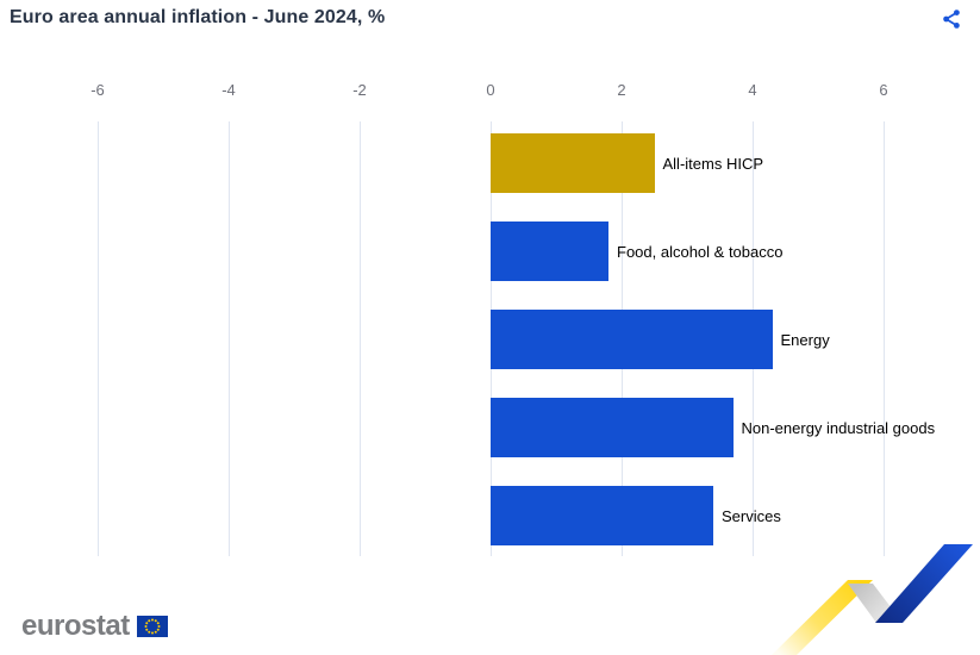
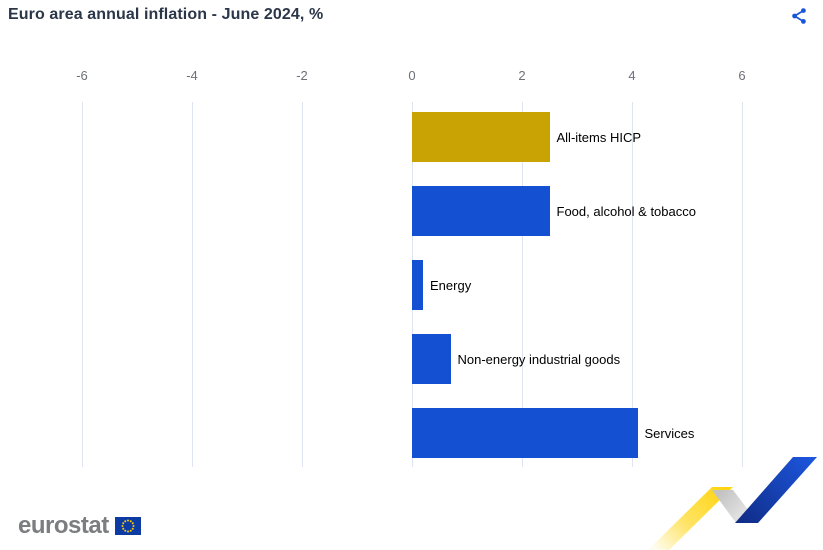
Food, alcohol & tobacco: 1.8 -> 2.5
Energy: 4.3 -> 0.2
Non-energy industrial goods: 3.7 -> 0.7
Services: 3.4 -> 4.1
